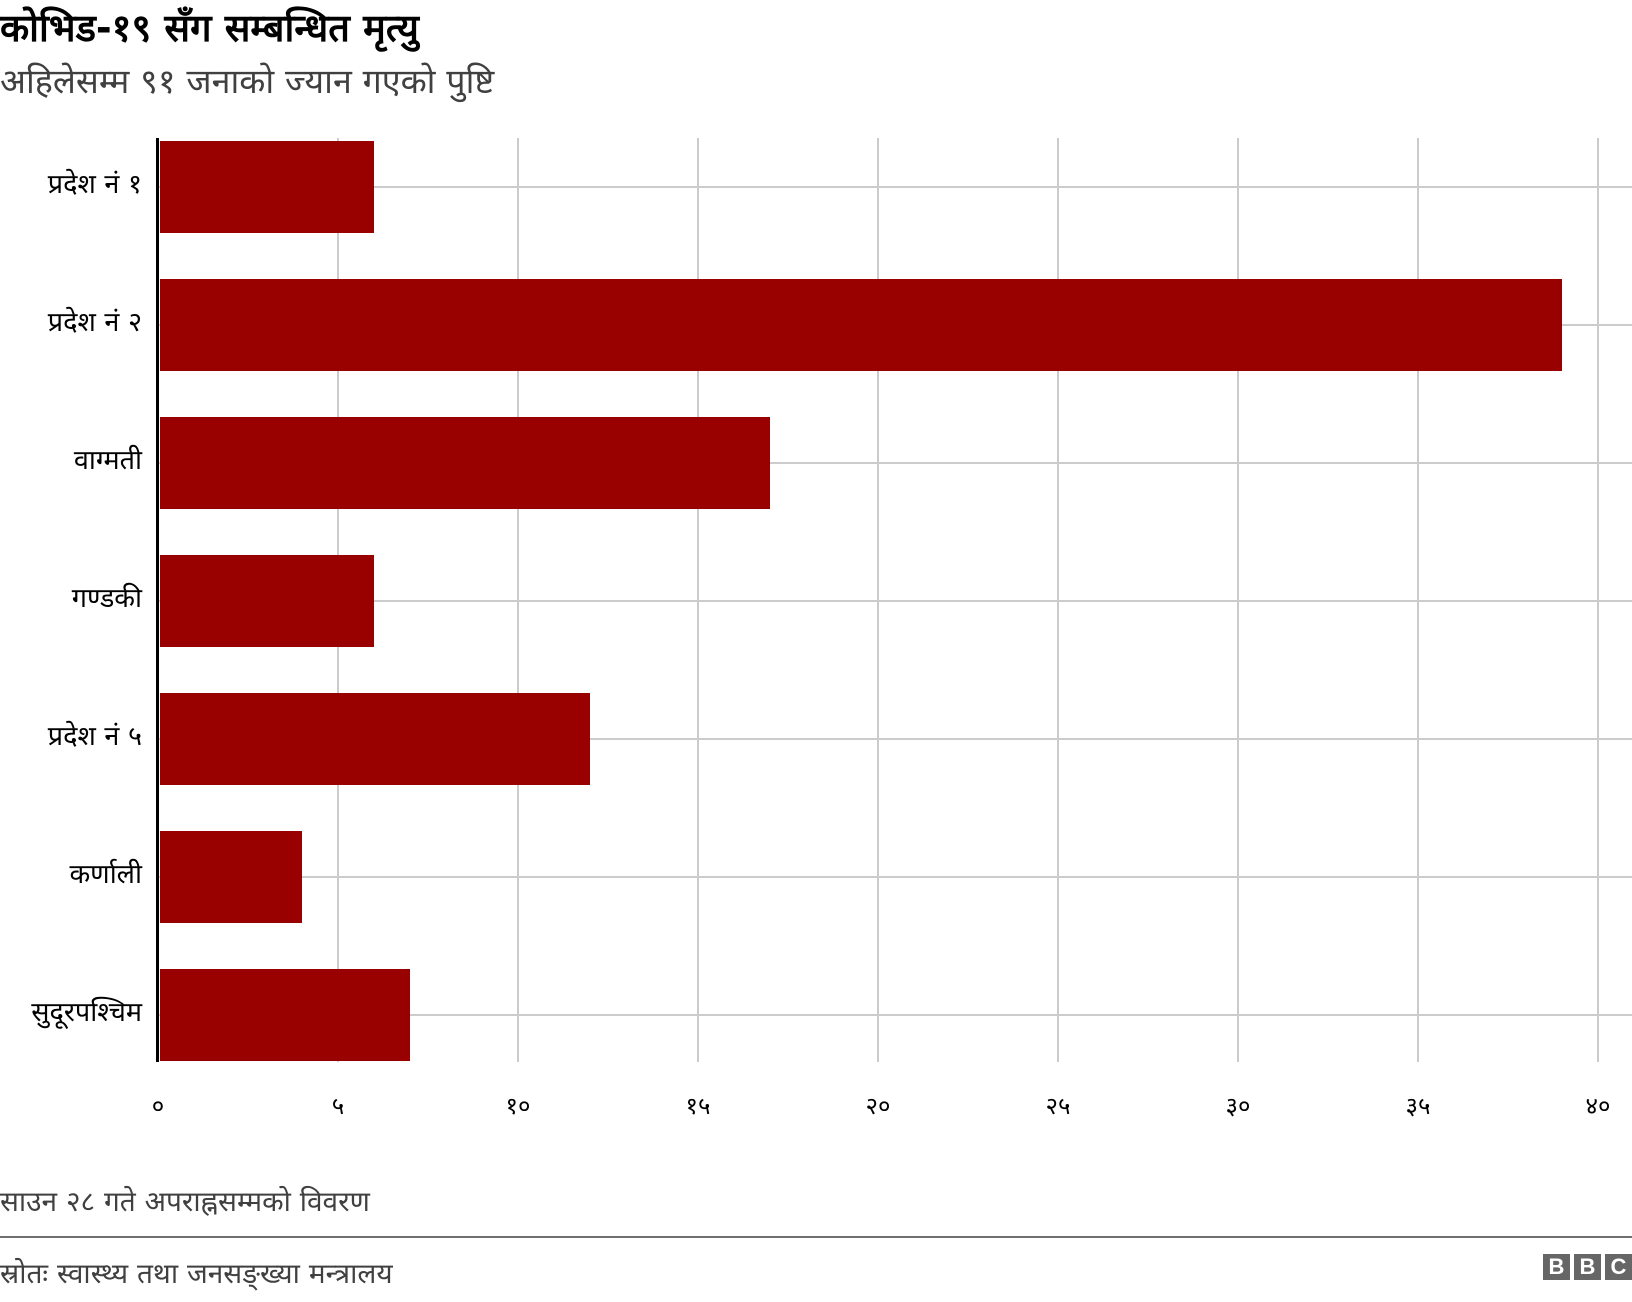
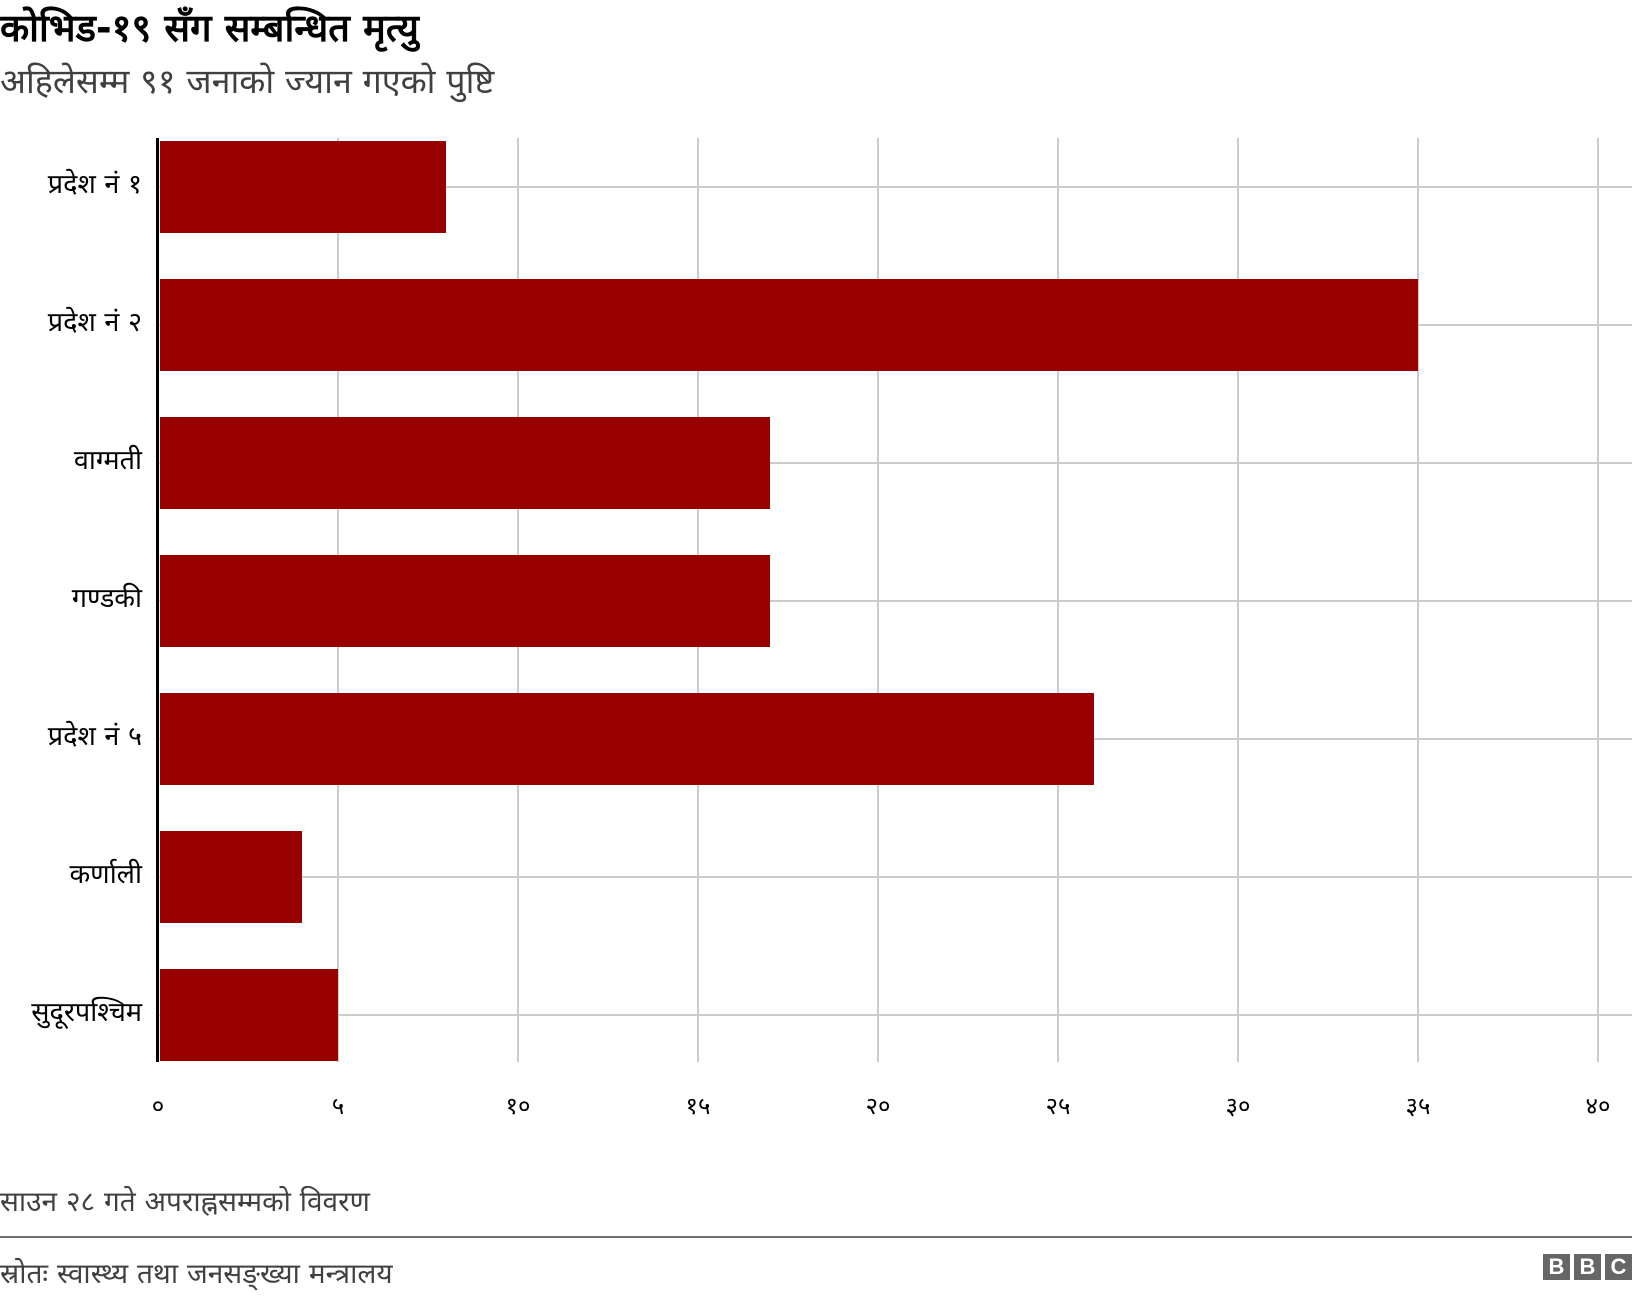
प्रदेश नं १: 6 -> 8
प्रदेश नं २: 39 -> 35
गण्डकी: 6 -> 17
प्रदेश नं ५: 12 -> 26
सुदूरपश्चिम: 7 -> 5
